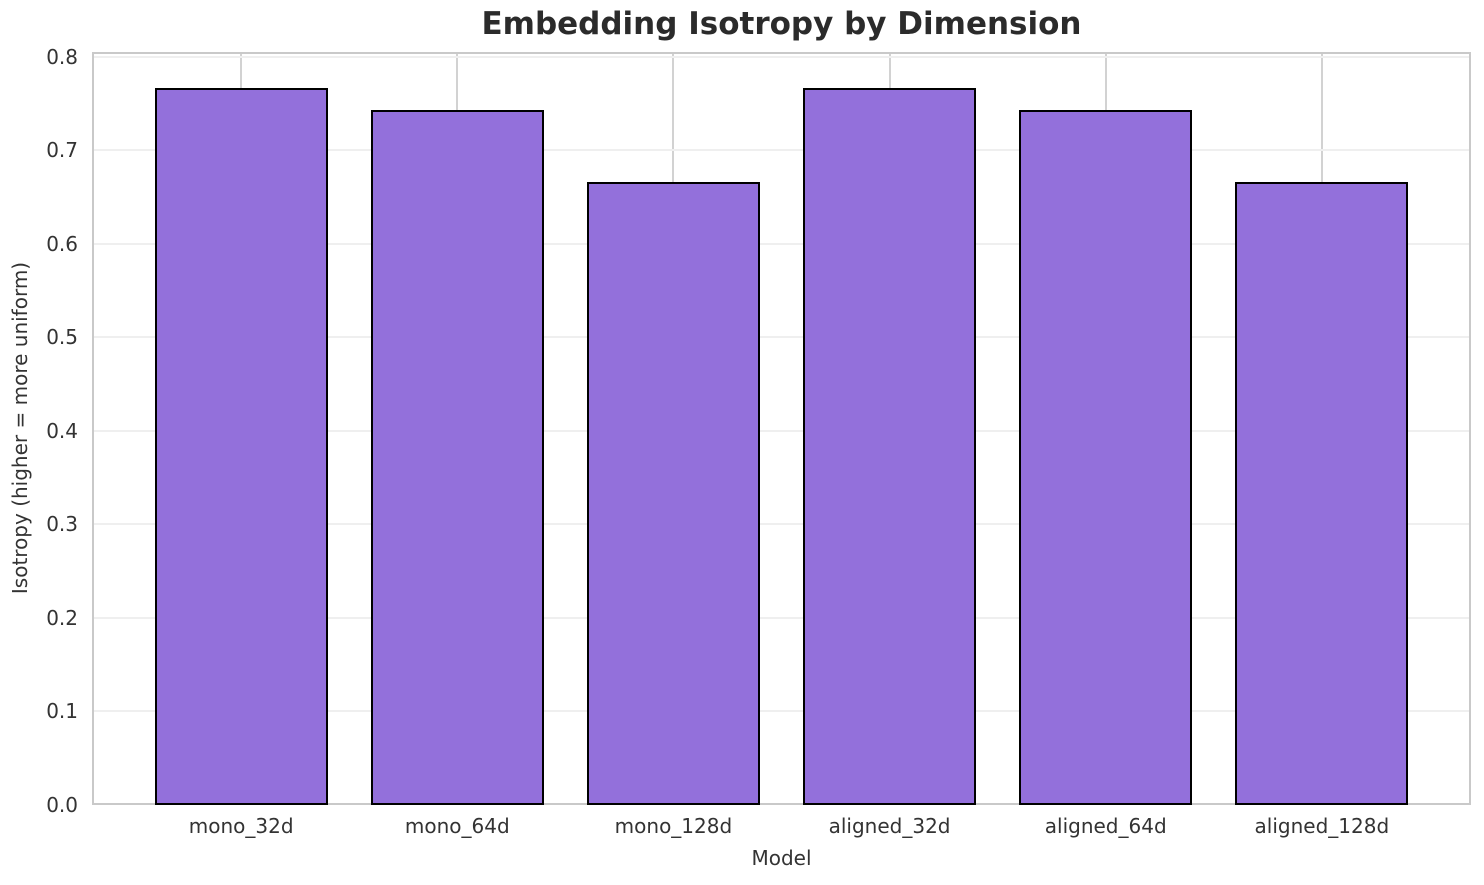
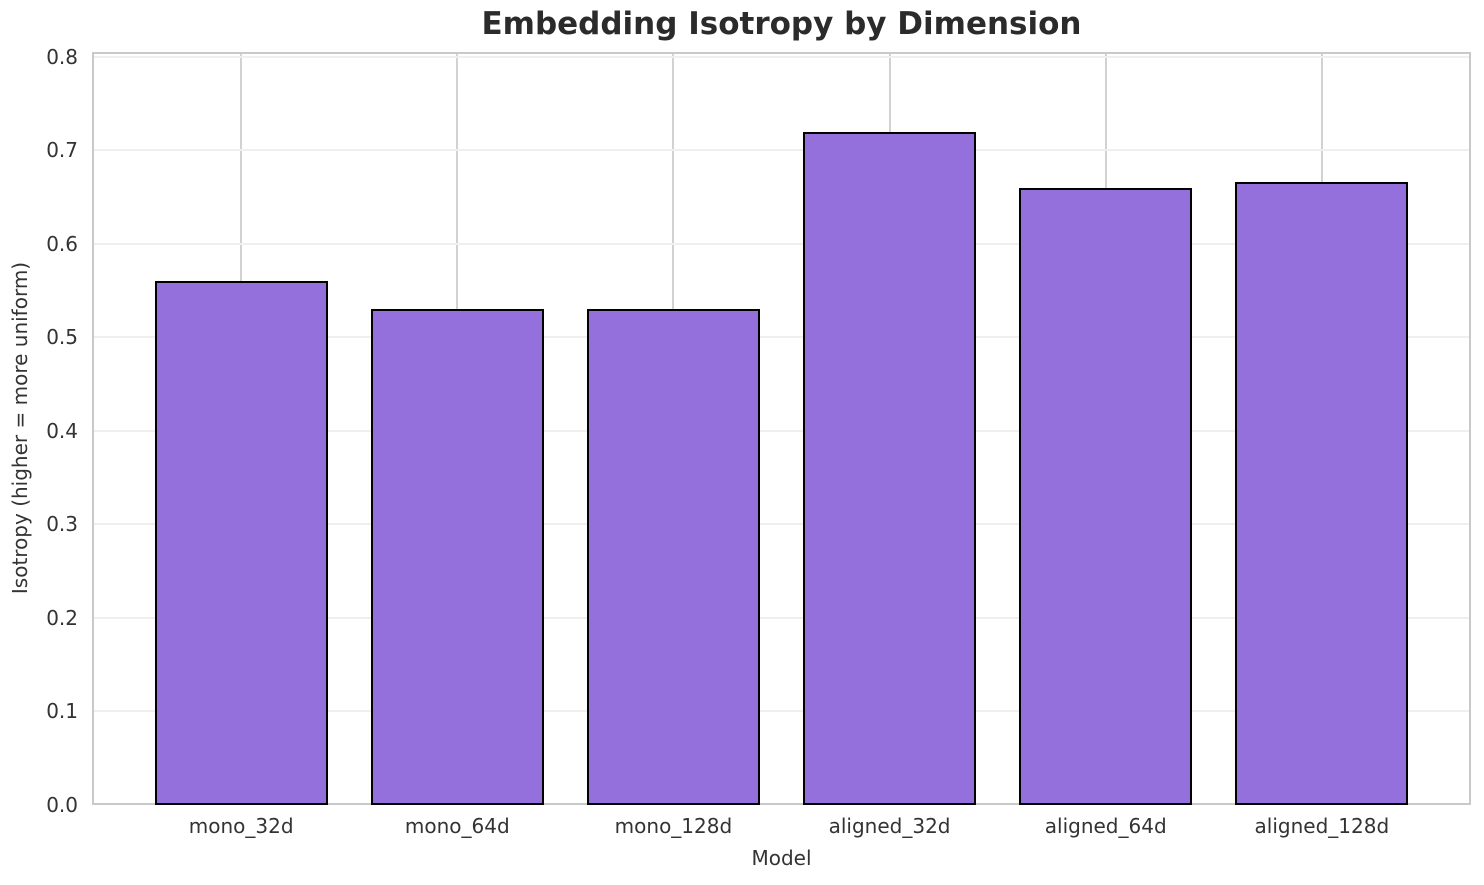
mono_32d: 0.77 -> 0.56
mono_64d: 0.74 -> 0.53
mono_128d: 0.67 -> 0.53
aligned_32d: 0.77 -> 0.72
aligned_64d: 0.74 -> 0.66
